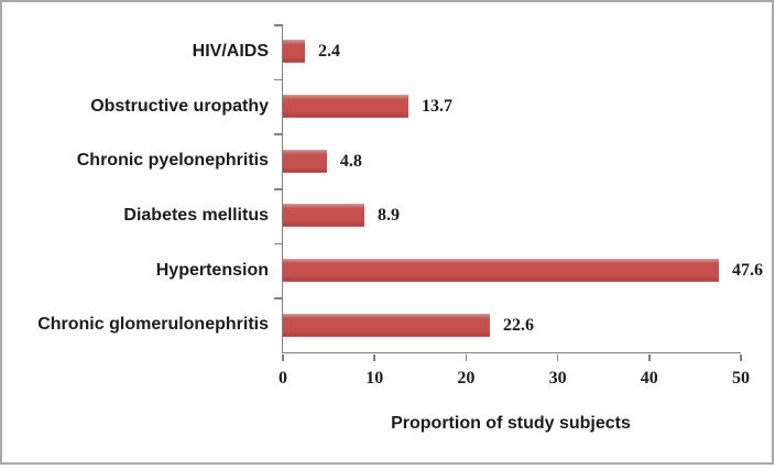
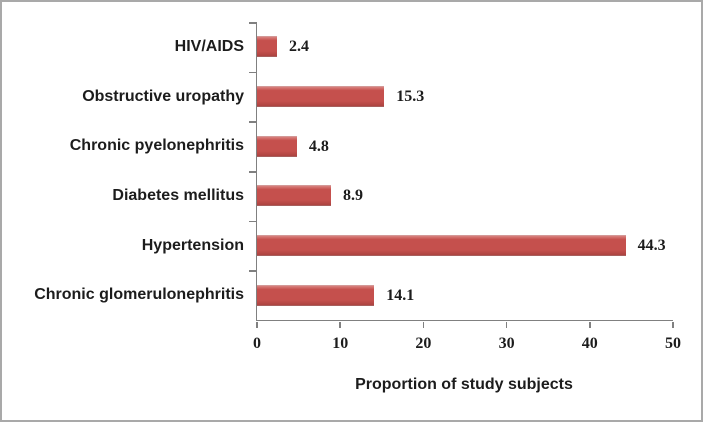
Obstructive uropathy: 13.7 -> 15.3
Hypertension: 47.6 -> 44.3
Chronic glomerulonephritis: 22.6 -> 14.1
